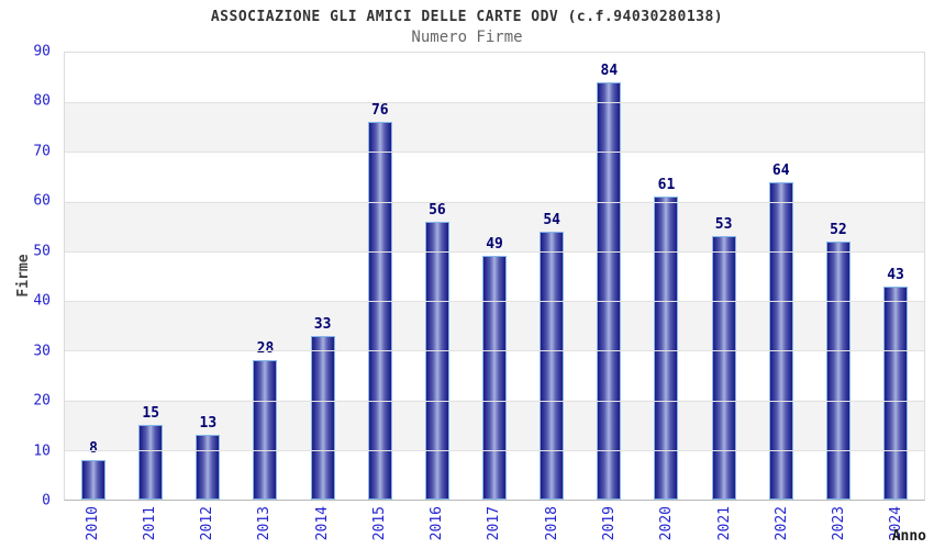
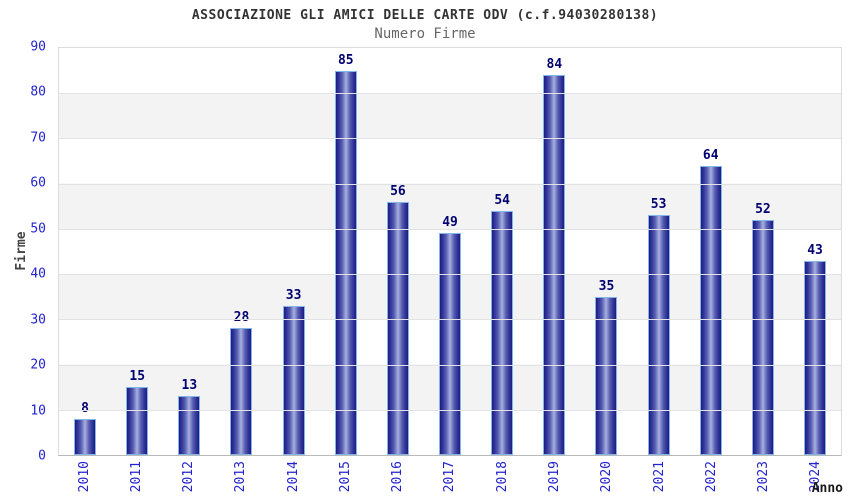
2015: 76 -> 85
2020: 61 -> 35
